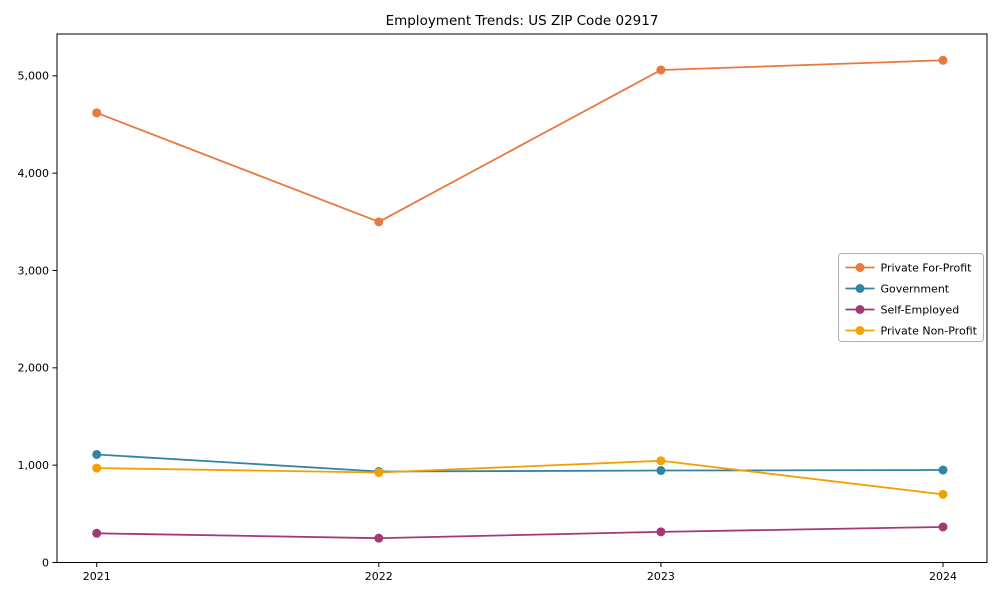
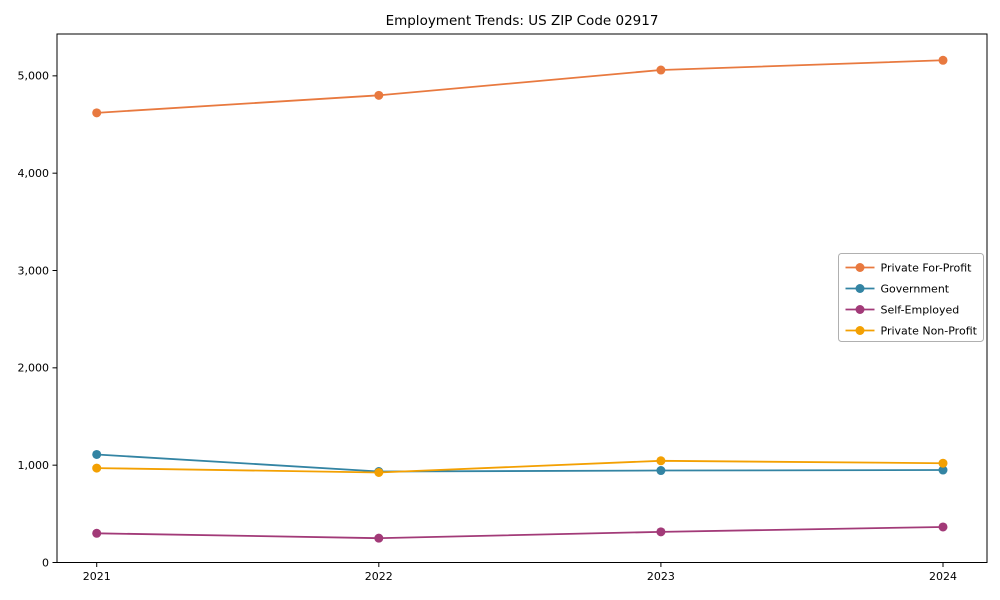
Private For-Profit/2022: 3500 -> 4800
Private Non-Profit/2024: 700 -> 1000
